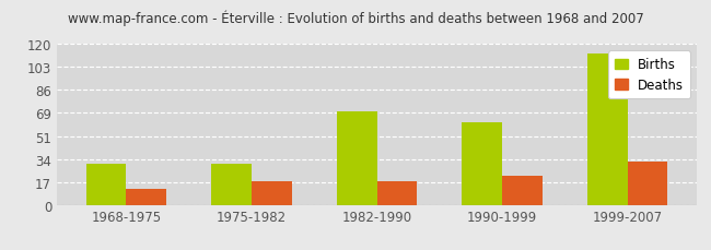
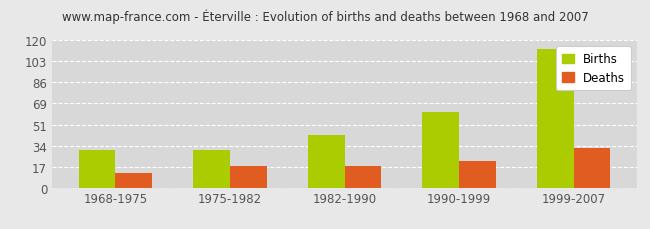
Births/1982-1990: 70 -> 43
